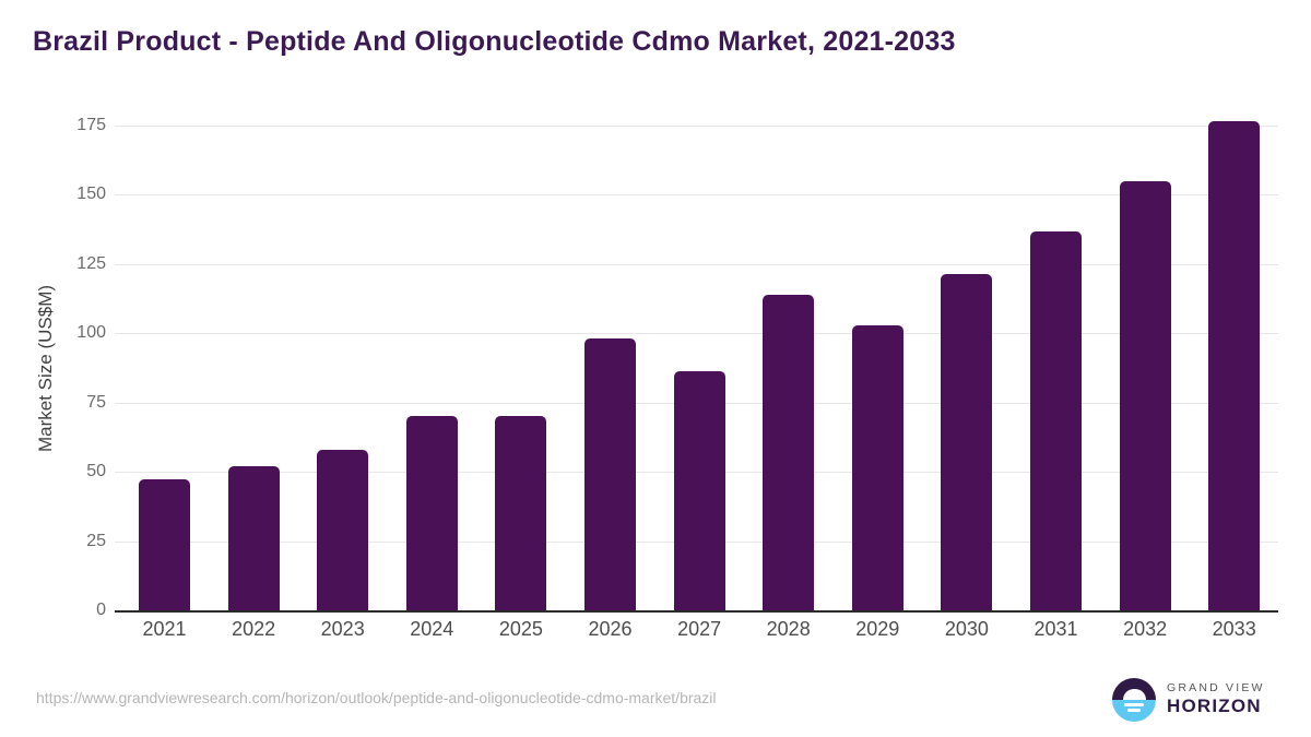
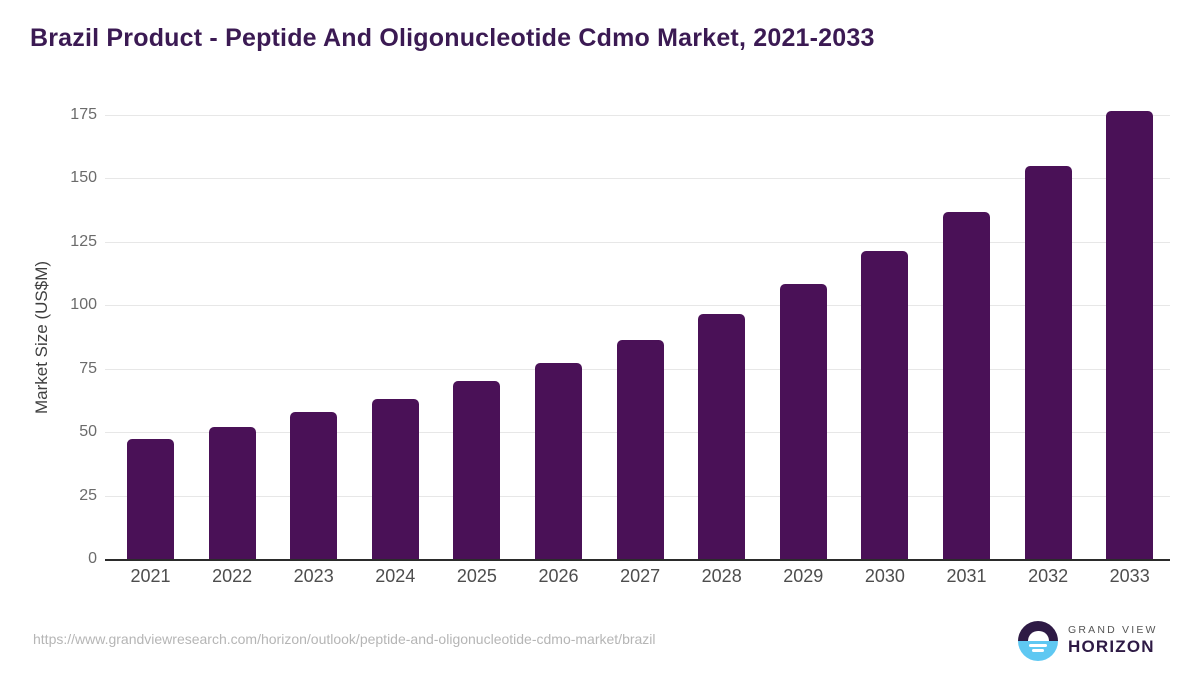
2024: 70 -> 63
2026: 98 -> 77
2028: 114 -> 96
2029: 103 -> 108
